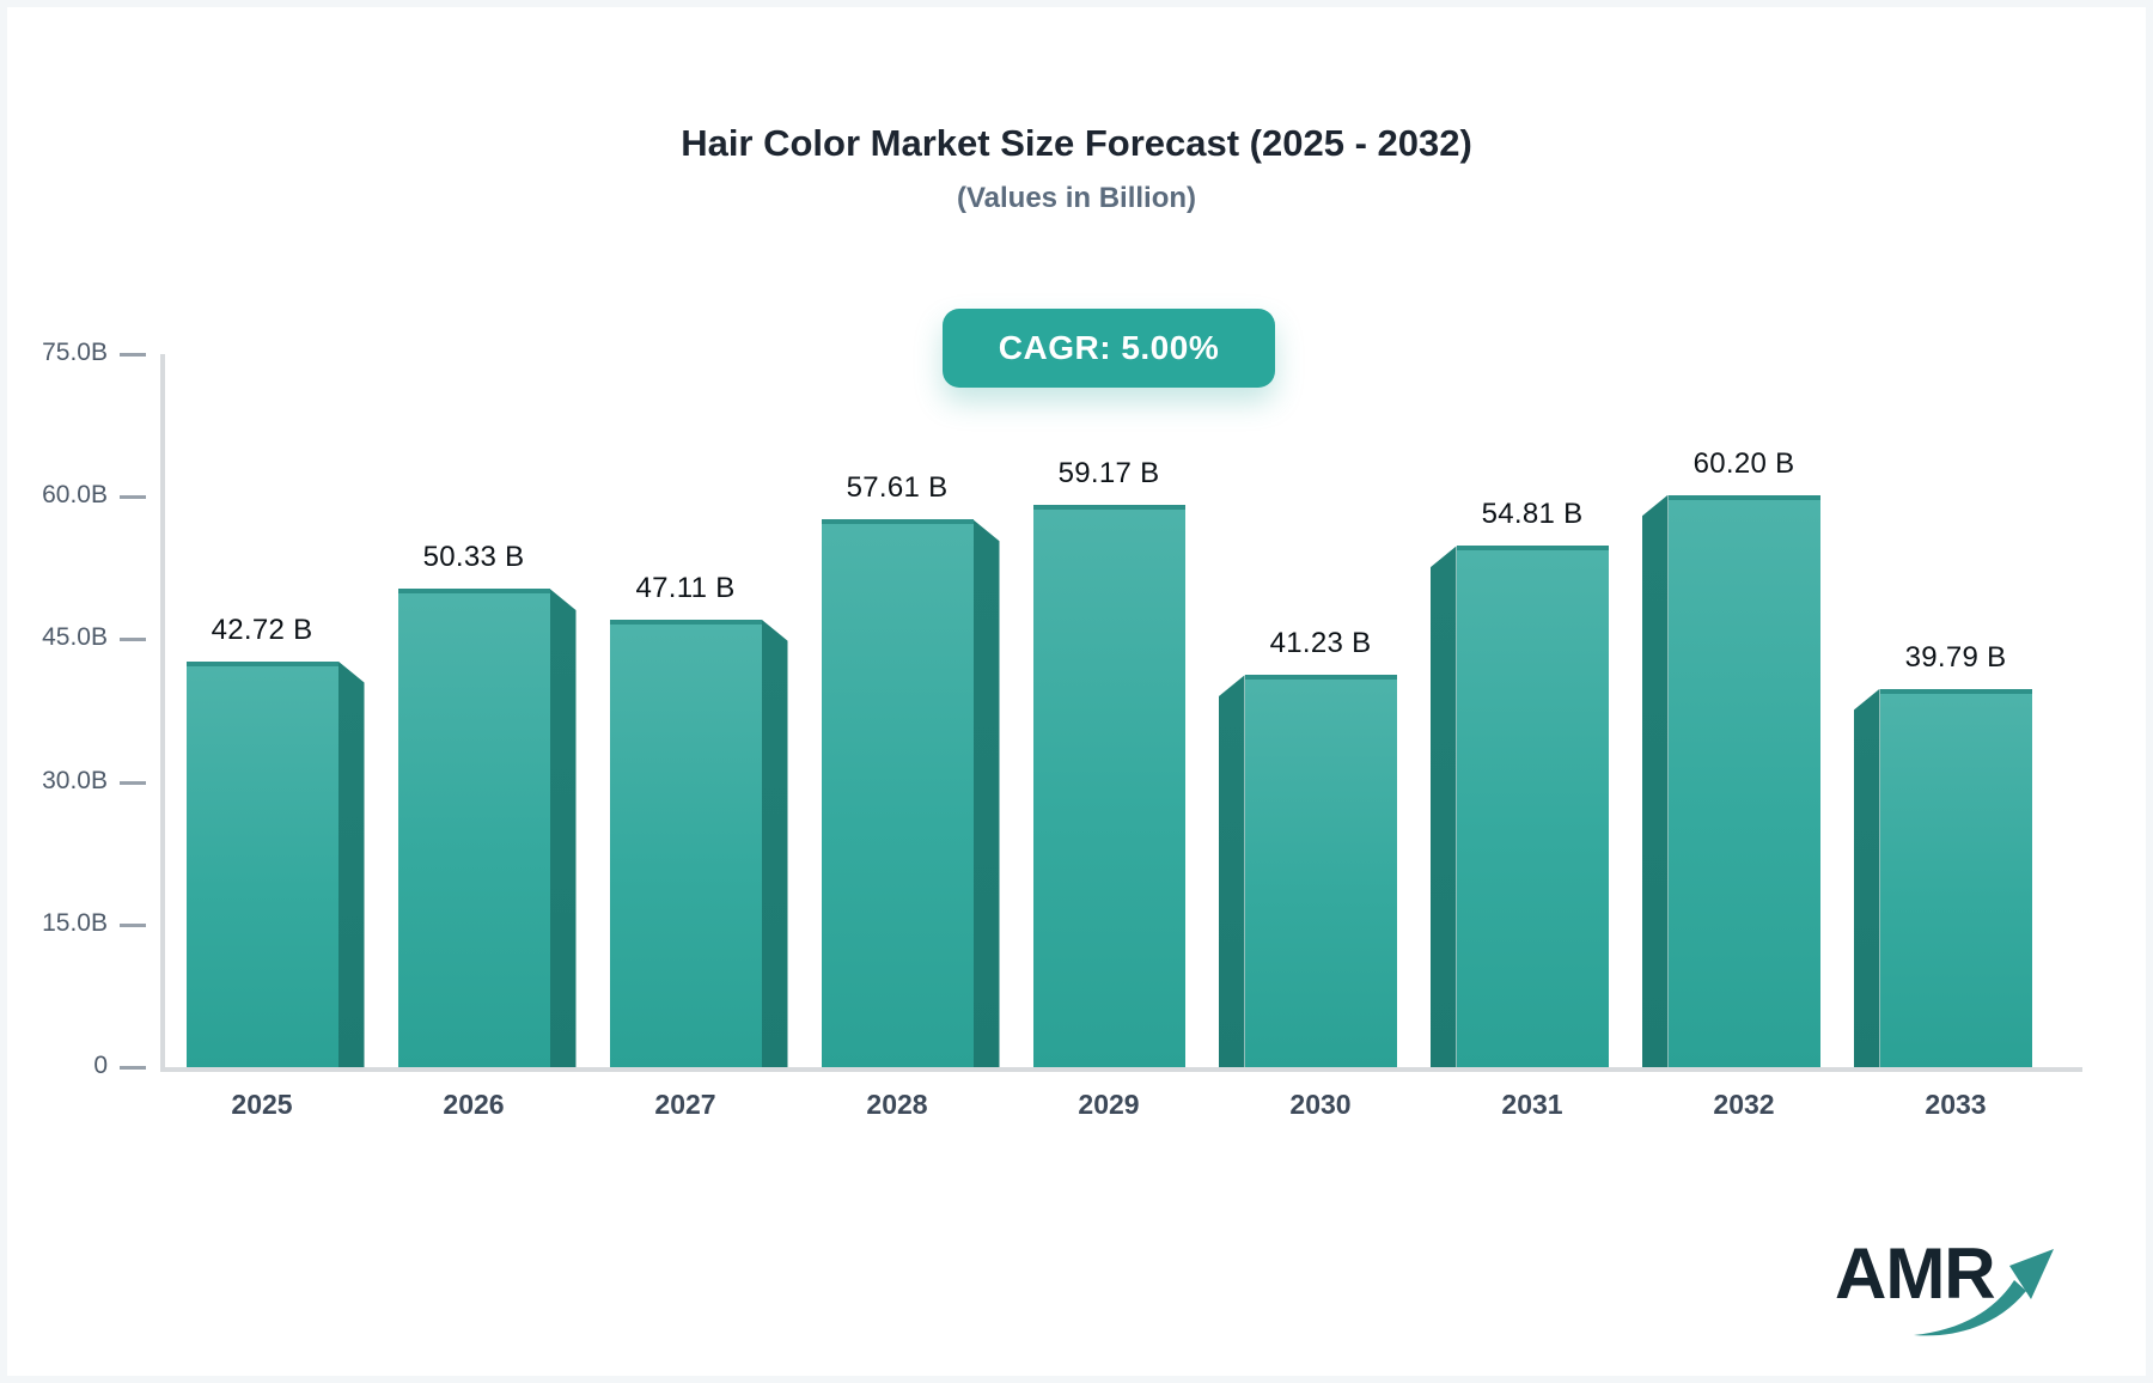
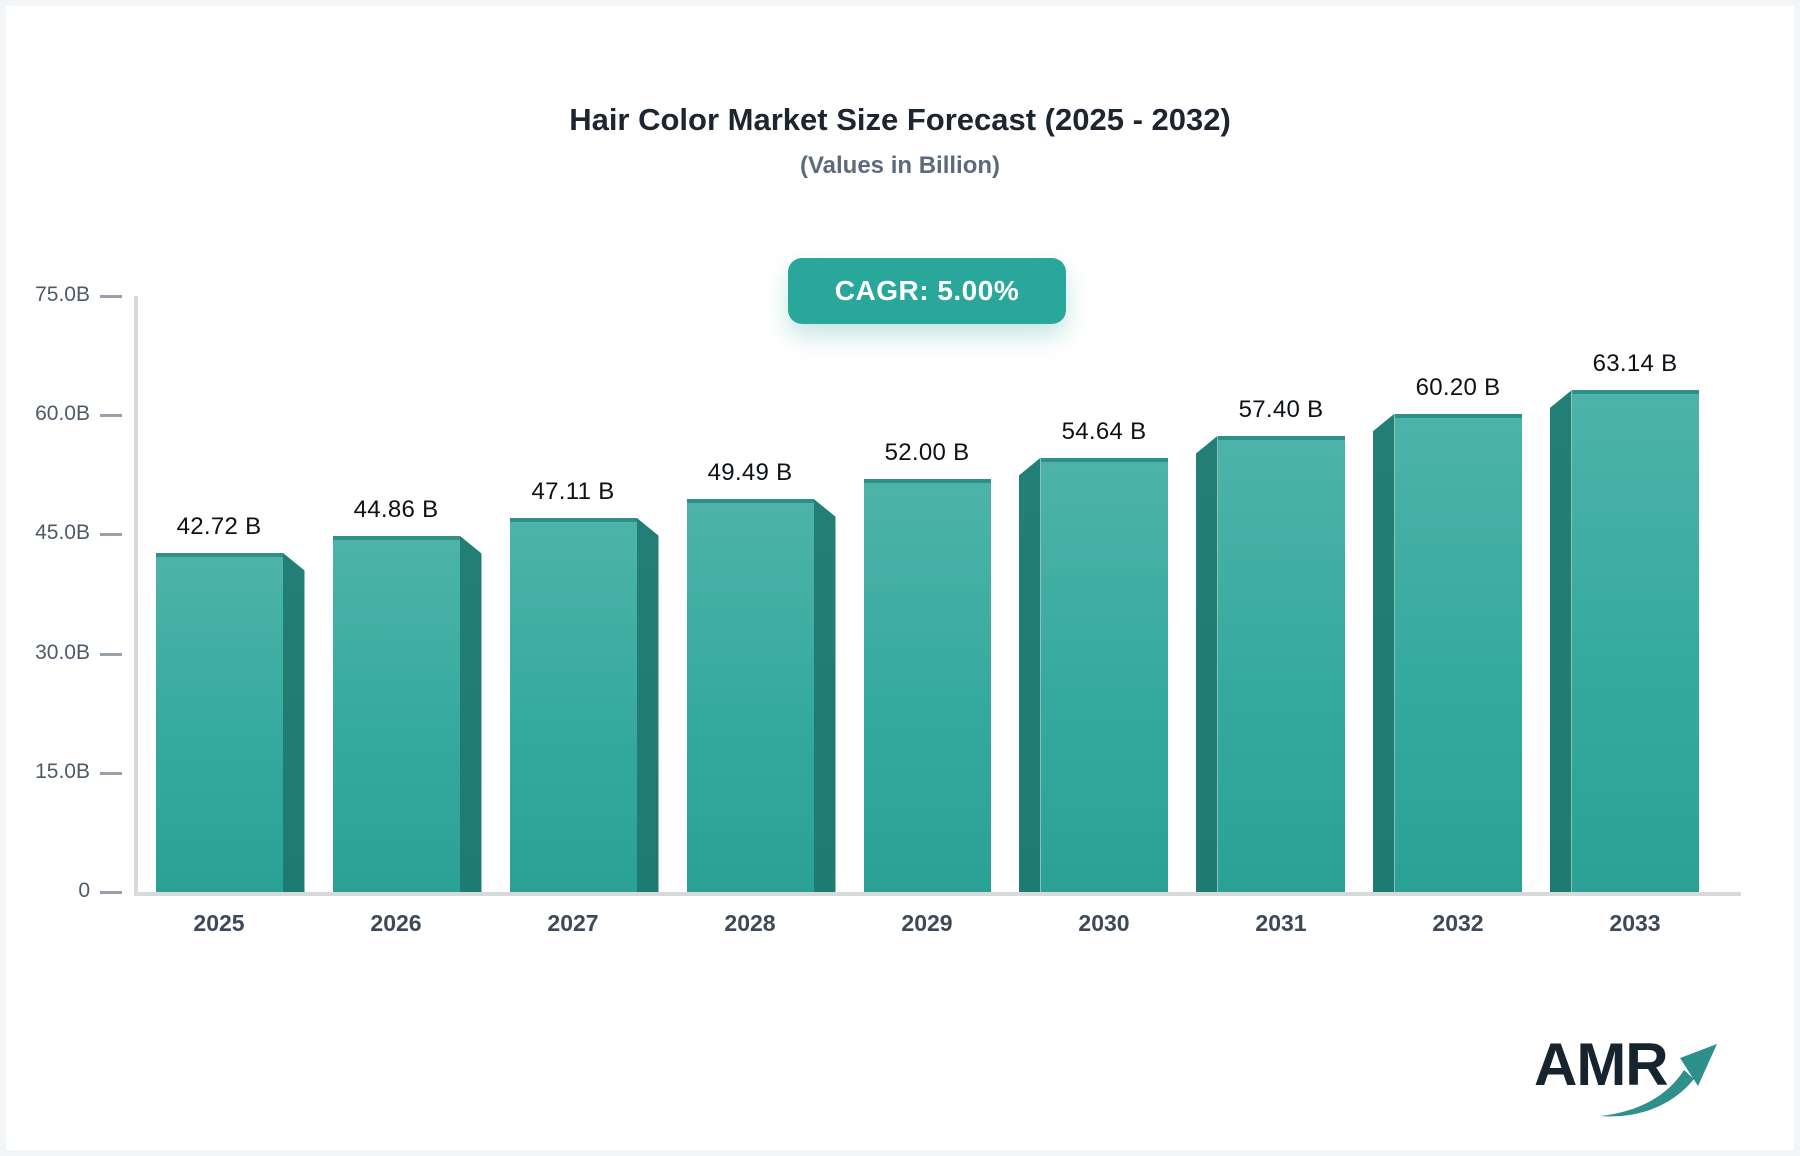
2026: 50.33 -> 44.86
2028: 57.61 -> 49.49
2029: 59.17 -> 52.00
2030: 41.23 -> 54.64
2031: 54.81 -> 57.40
2033: 39.79 -> 63.14
